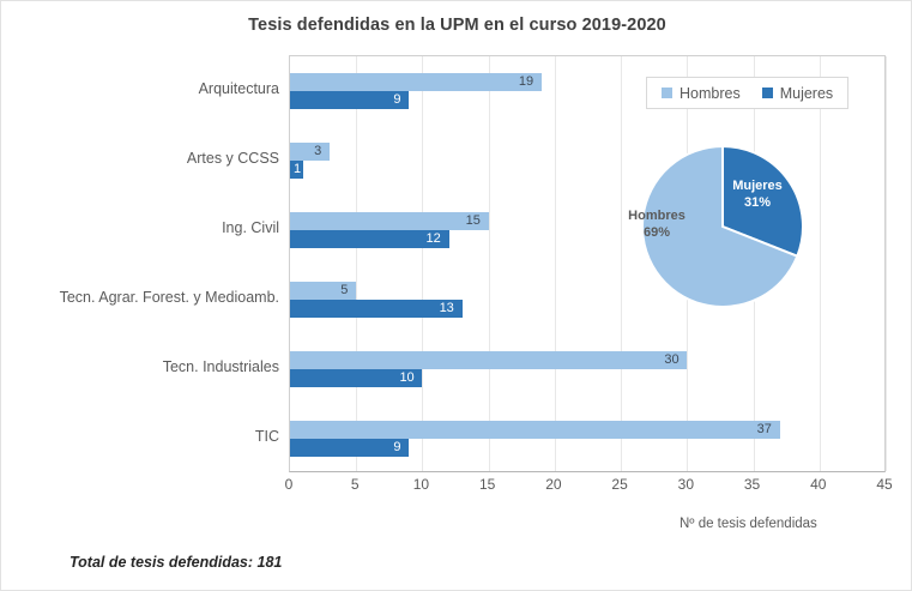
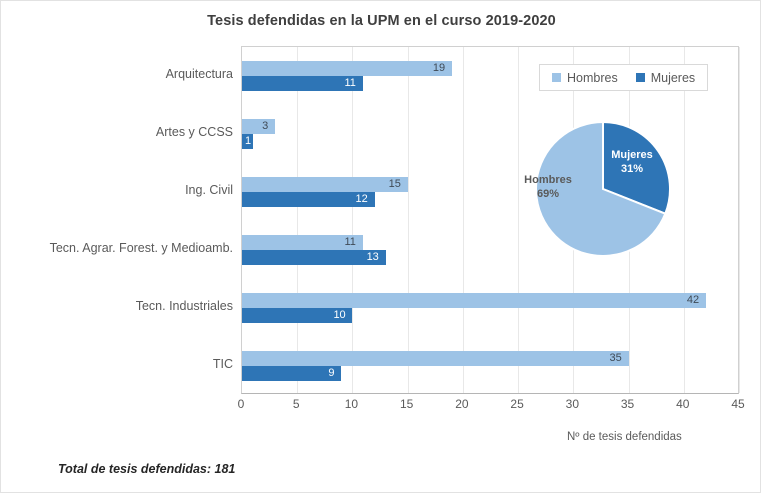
Mujeres/Arquitectura: 9 -> 11
Hombres/Tecn. Agrar. Forest. y Medioamb.: 5 -> 11
Hombres/Tecn. Industriales: 30 -> 42
Hombres/TIC: 37 -> 35
